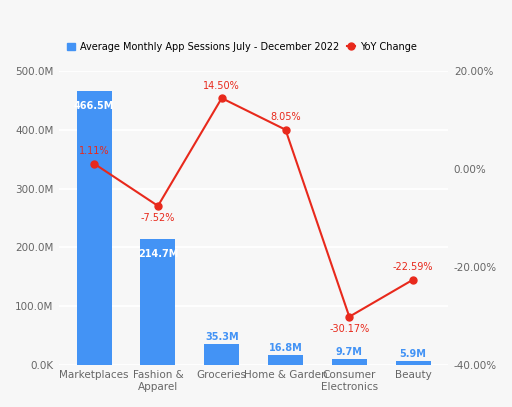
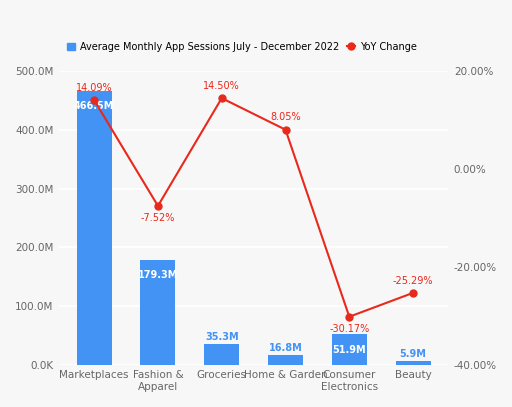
YoY Change/Marketplaces: 1.11% -> 14.09%
Average Monthly App Sessions July - December 2022/Fashion & Apparel: 214.7M -> 179.3M
Average Monthly App Sessions July - December 2022/Consumer Electronics: 9.7M -> 51.9M
YoY Change/Beauty: -22.59% -> -25.29%
